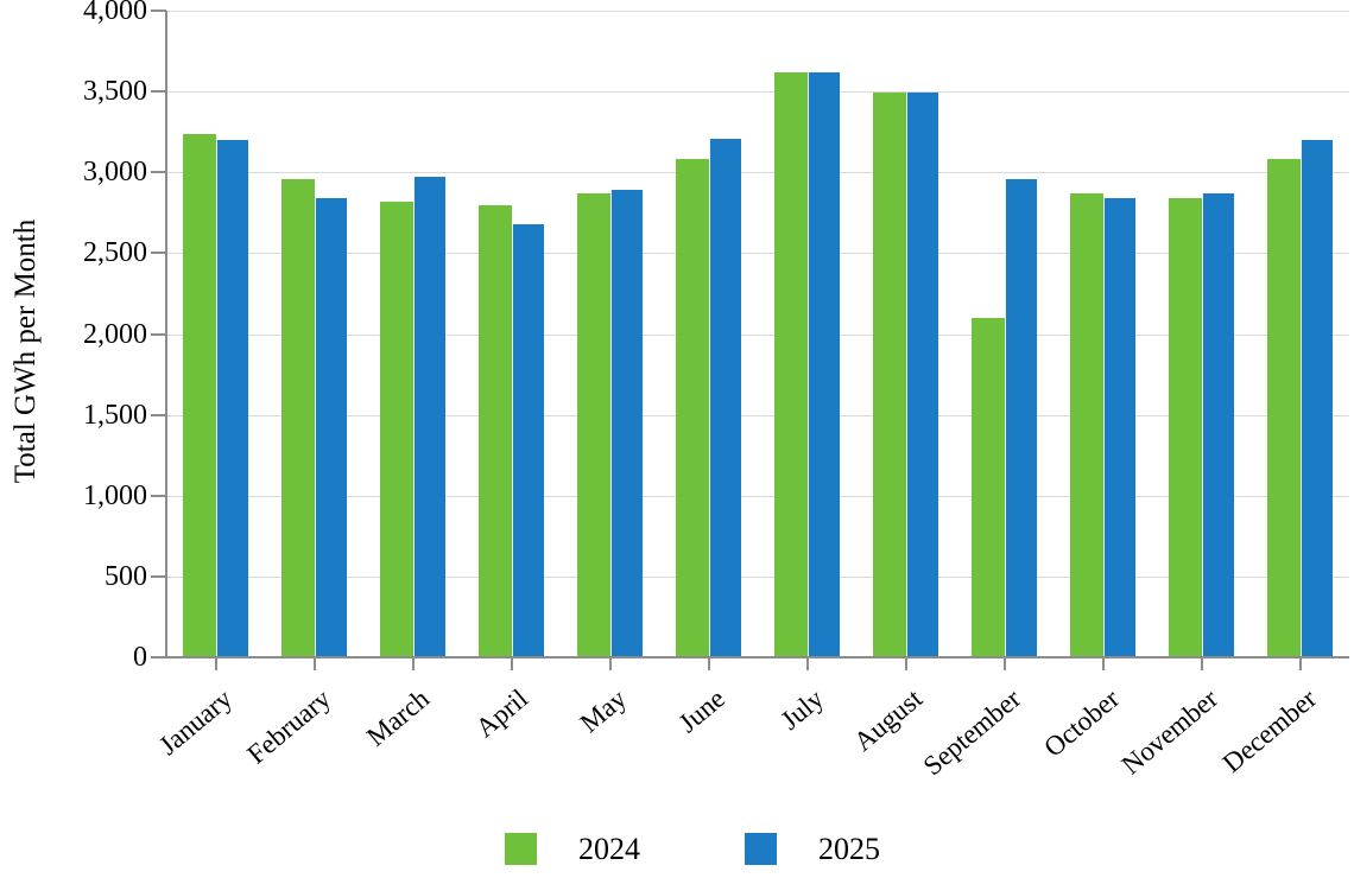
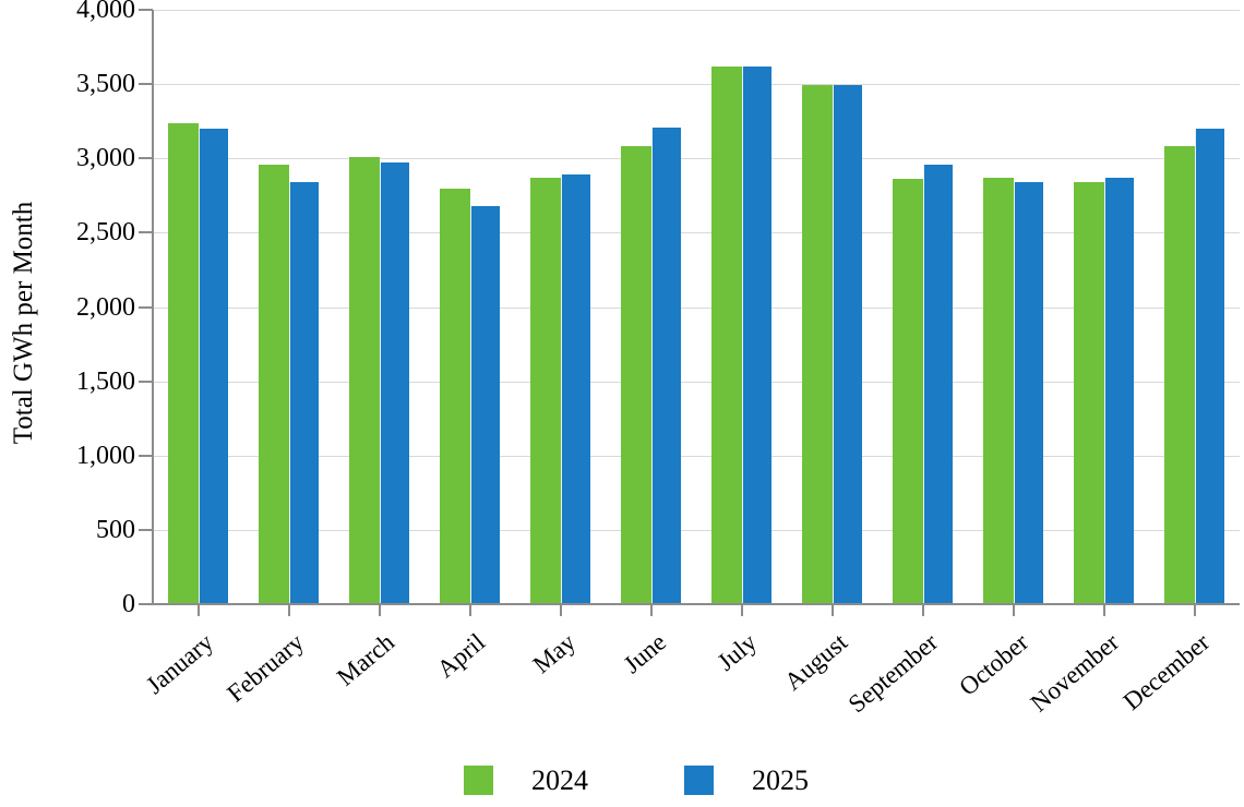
2024/March: 2820 -> 3010
2024/September: 2100 -> 2860
